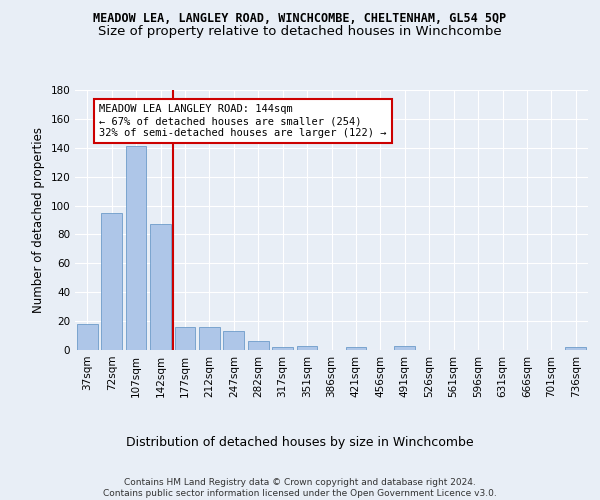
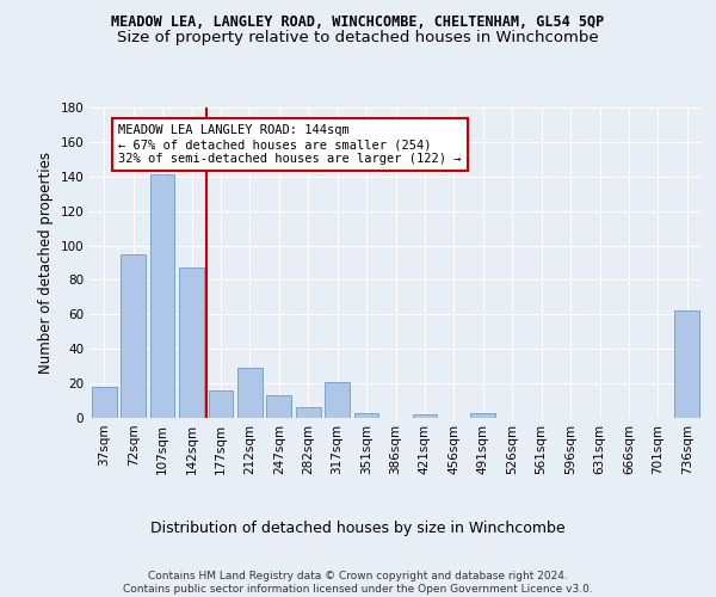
212sqm: 16 -> 29
317sqm: 2 -> 21
736sqm: 2 -> 62
